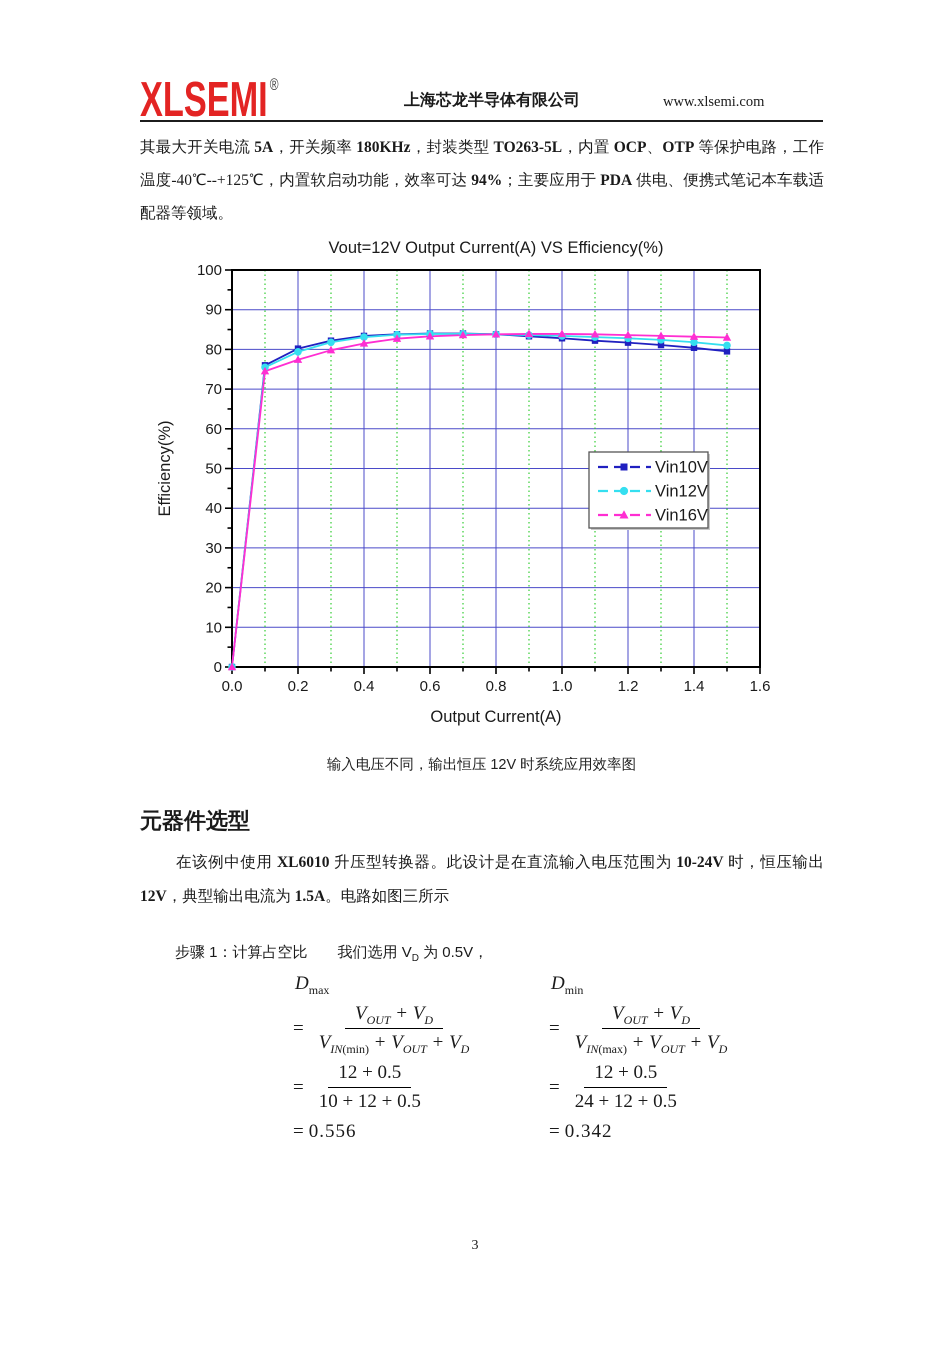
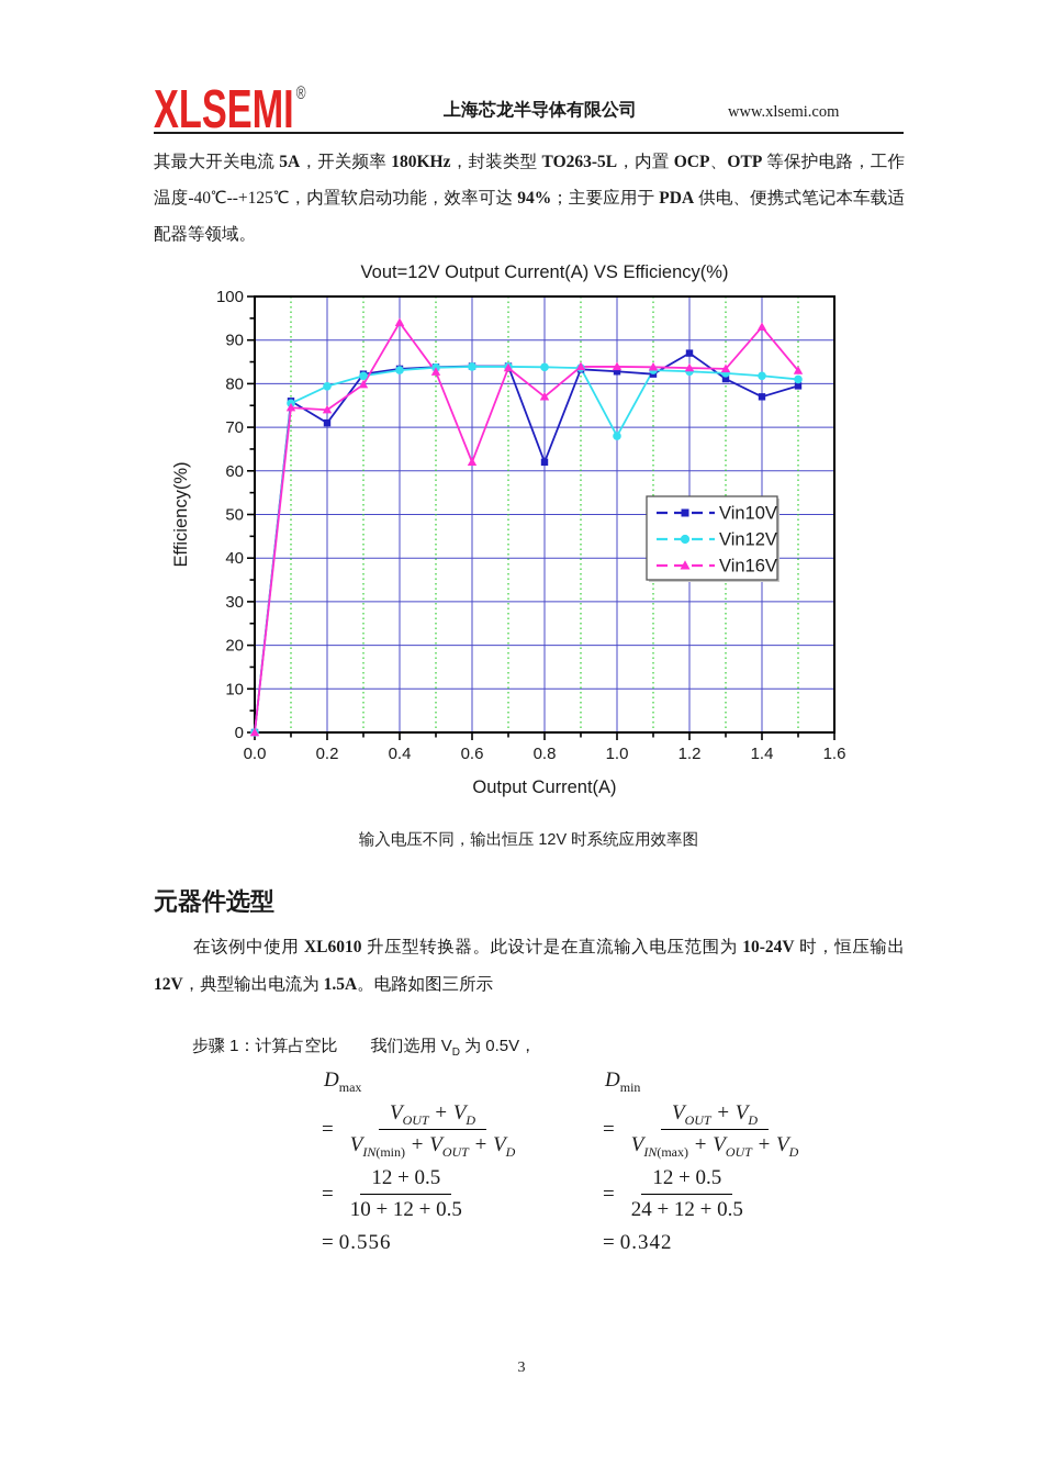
Vin10V/0.2: 80 -> 71
Vin16V/0.2: 77 -> 74
Vin16V/0.4: 82 -> 94
Vin16V/0.6: 83 -> 62
Vin10V/0.8: 84 -> 62
Vin16V/0.8: 84 -> 77
Vin12V/1.0: 83 -> 68
Vin10V/1.2: 82 -> 87
Vin10V/1.4: 80 -> 77
Vin16V/1.4: 83 -> 93
